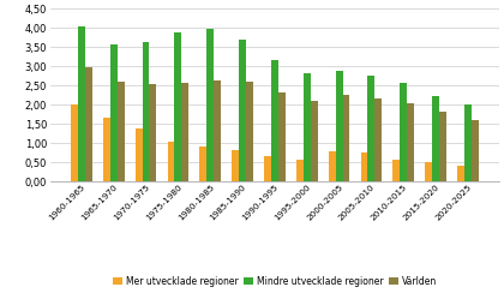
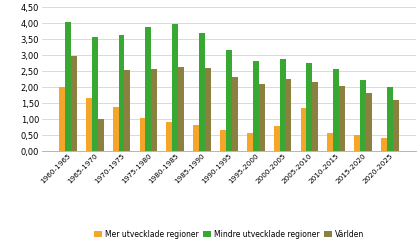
Världen/1965-1970: 2,60 -> 1,00
Mer utvecklade regioner/2005-2010: 0,77 -> 1,35
